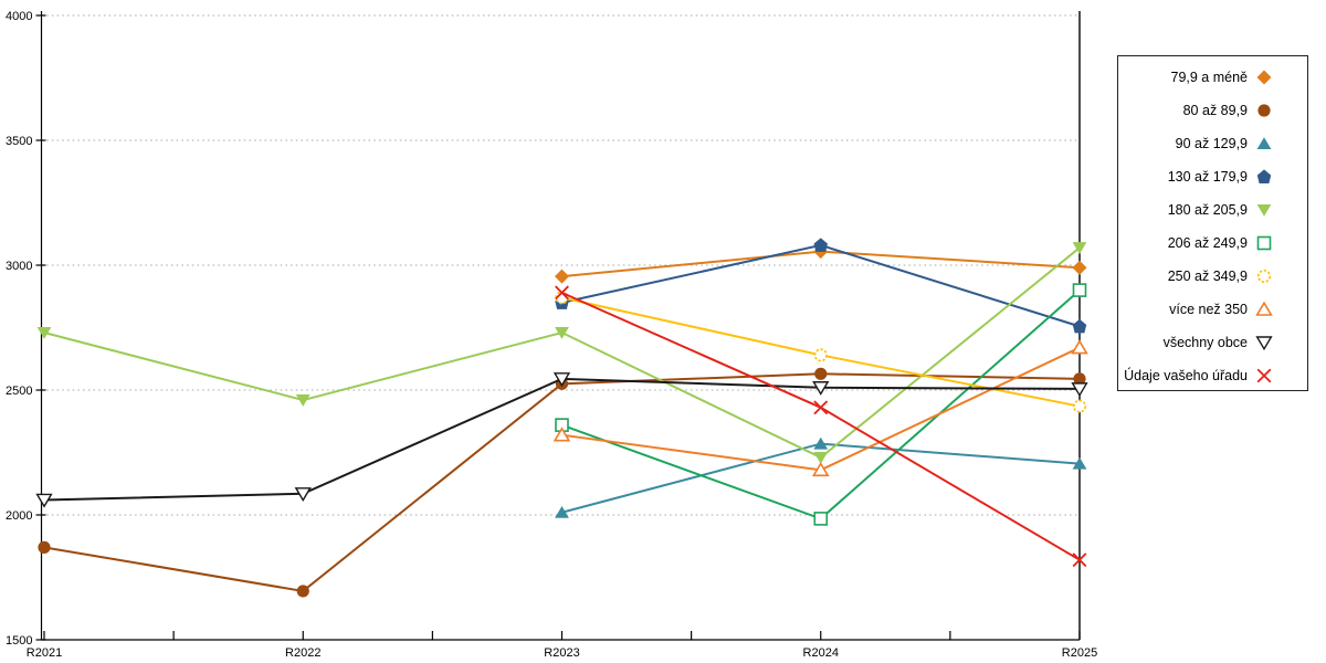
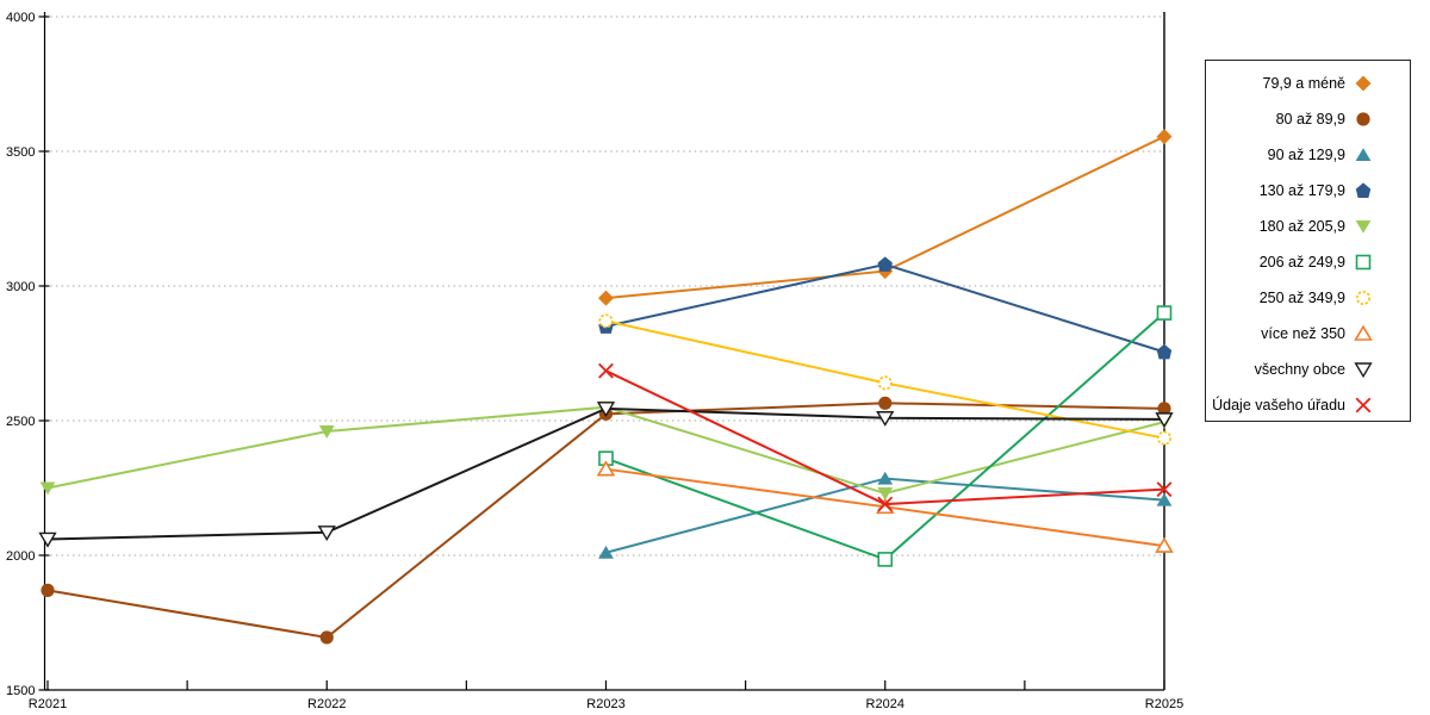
180 až 205,9/R2021: 2730 -> 2250
180 až 205,9/R2023: 2730 -> 2550
Údaje vašeho úřadu/R2023: 2890 -> 2680
Údaje vašeho úřadu/R2024: 2430 -> 2190
79,9 a méně/R2025: 2990 -> 3560
180 až 205,9/R2025: 3070 -> 2500
více než 350/R2025: 2670 -> 2040
Údaje vašeho úřadu/R2025: 1820 -> 2240
